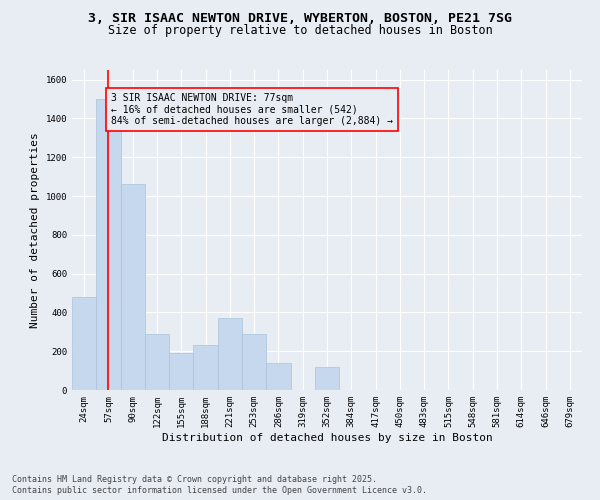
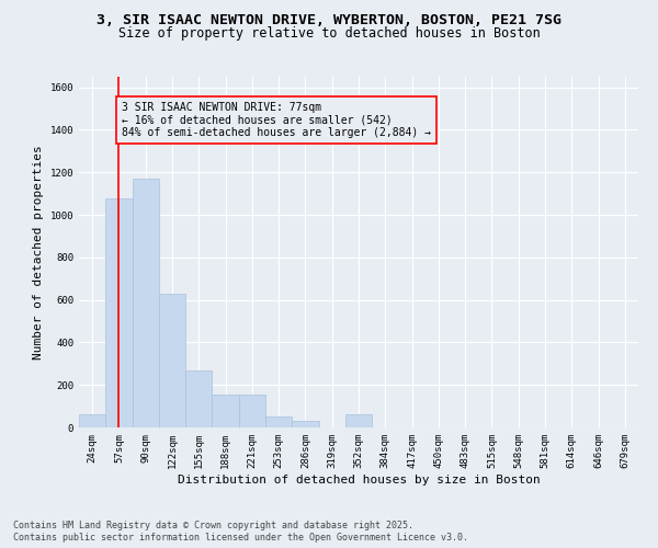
24sqm: 480 -> 60
57sqm: 1500 -> 1080
90sqm: 1060 -> 1170
122sqm: 290 -> 630
155sqm: 190 -> 270
188sqm: 230 -> 160
221sqm: 370 -> 160
253sqm: 290 -> 50
286sqm: 140 -> 30
352sqm: 120 -> 60
